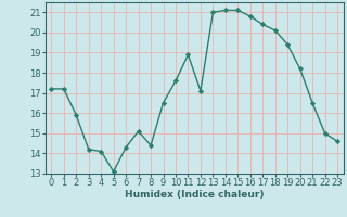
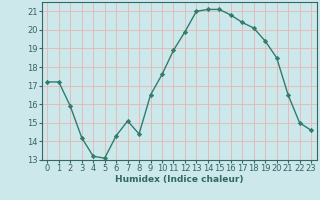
4: 14.1 -> 13.2
12: 17.1 -> 19.9
20: 18.2 -> 18.5
